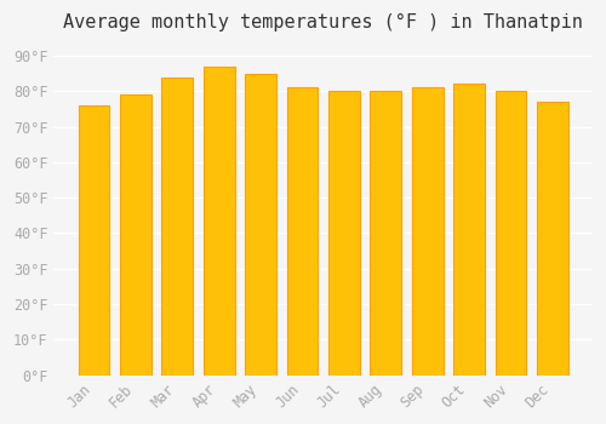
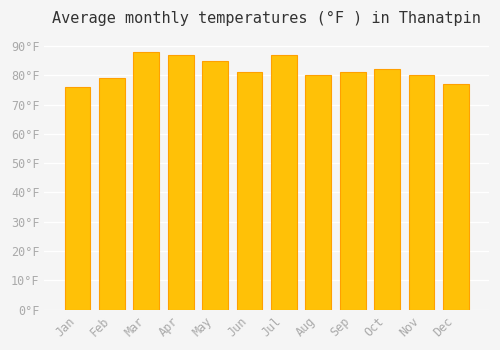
Mar: 84°F -> 88°F
Jul: 80°F -> 87°F
